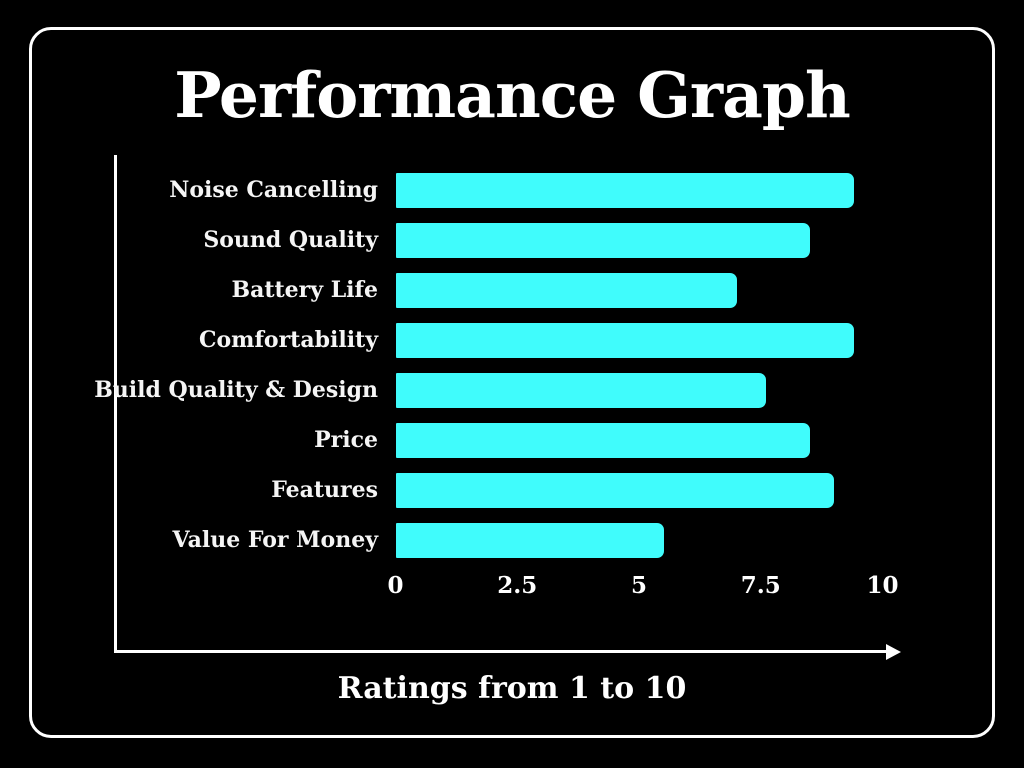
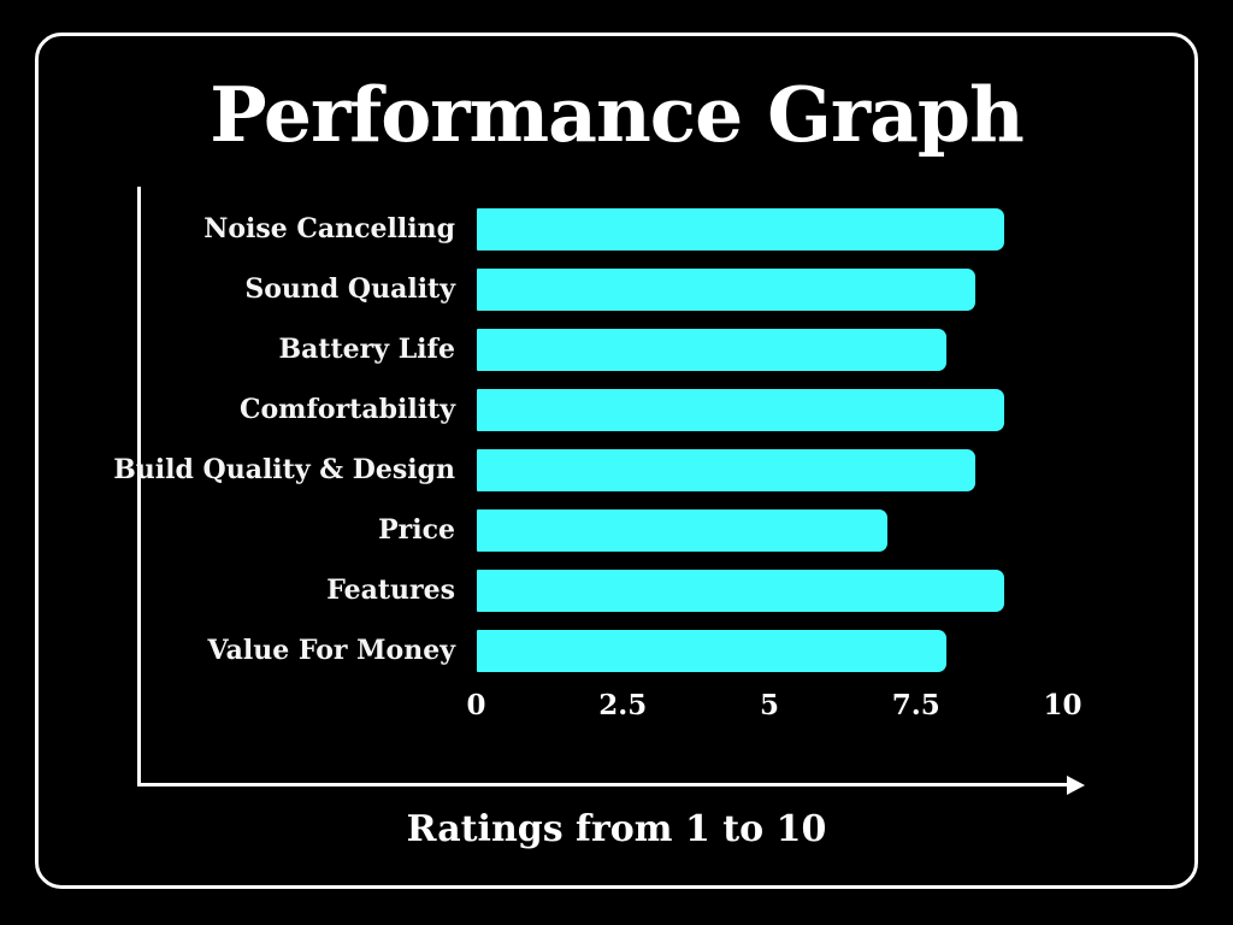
Noise Cancelling: 9.4 -> 9.0
Battery Life: 7.0 -> 8.0
Comfortability: 9.4 -> 9.0
Build Quality & Design: 7.6 -> 8.5
Price: 8.5 -> 7.0
Value For Money: 5.5 -> 8.0
